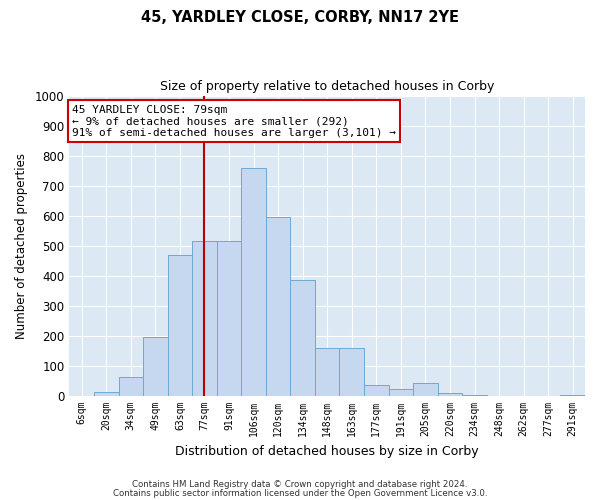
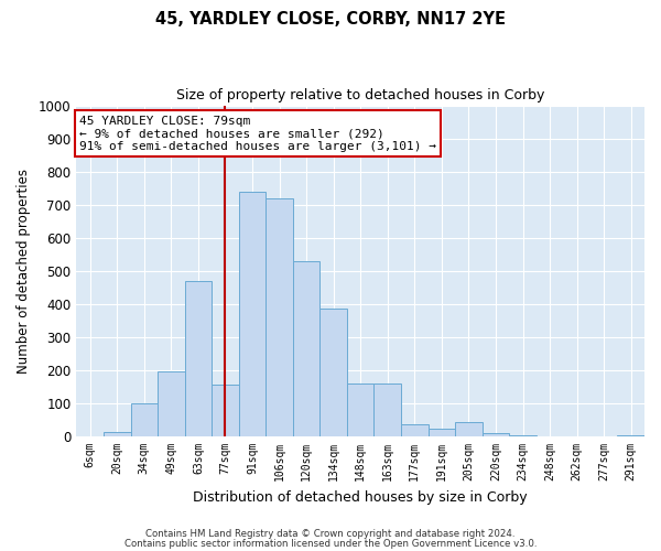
34sqm: 65 -> 100
77sqm: 515 -> 155
91sqm: 515 -> 740
106sqm: 760 -> 720
120sqm: 595 -> 530
